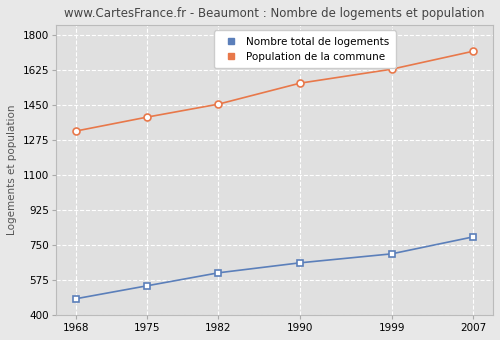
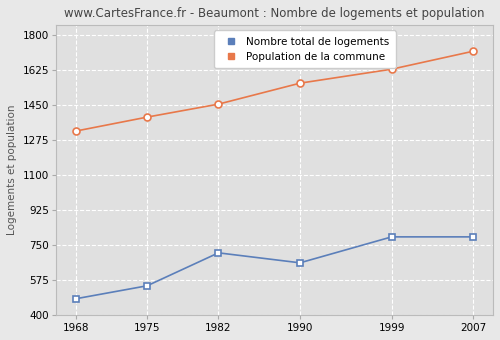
Nombre total de logements/1982: 610 -> 710
Nombre total de logements/1999: 700 -> 790
